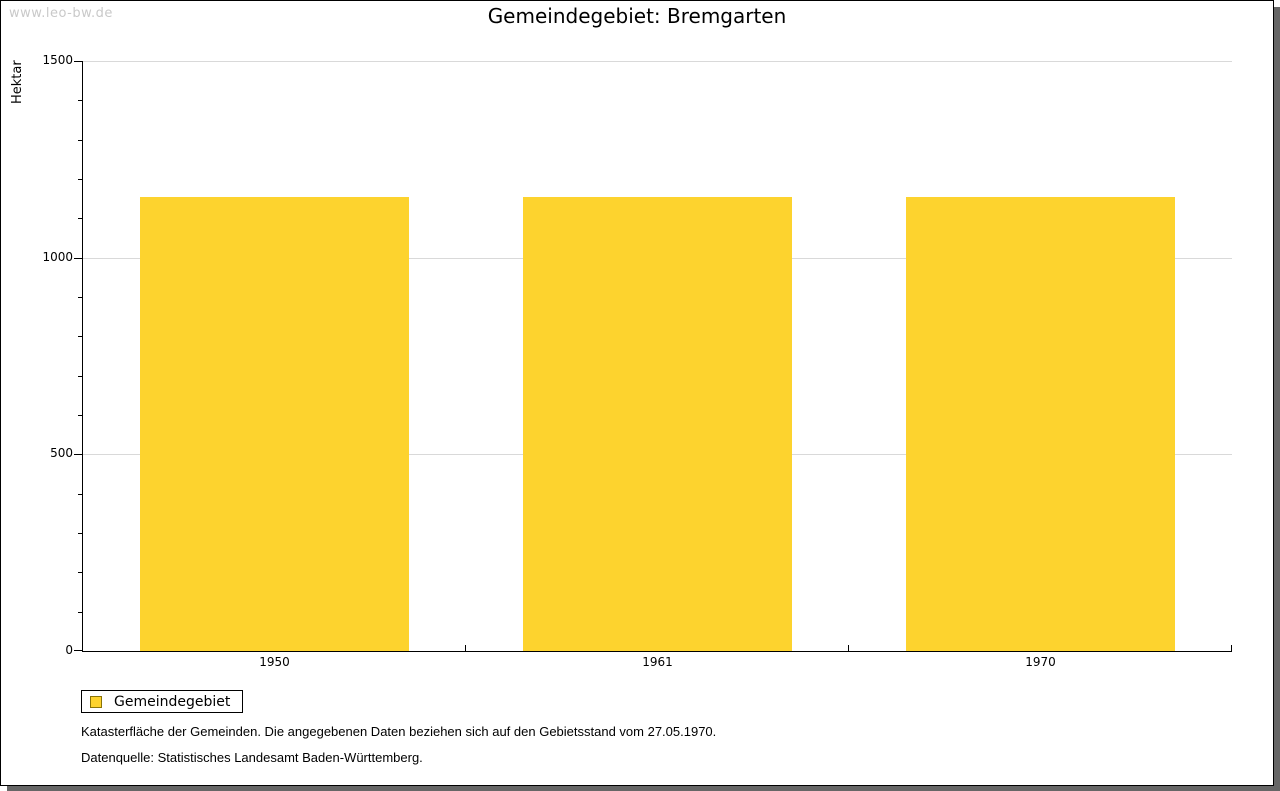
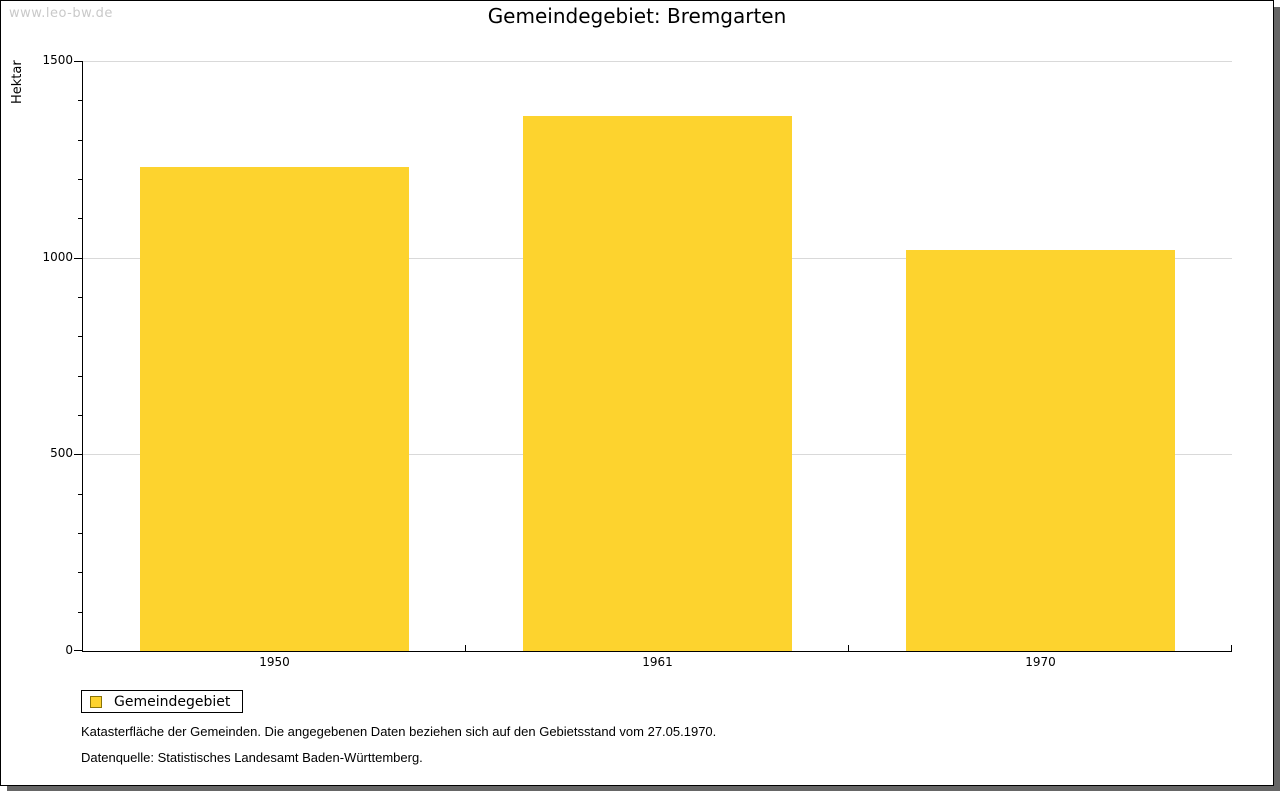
1950: 1150 -> 1230
1961: 1150 -> 1360
1970: 1150 -> 1020
